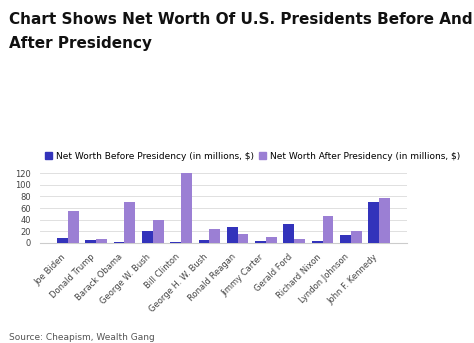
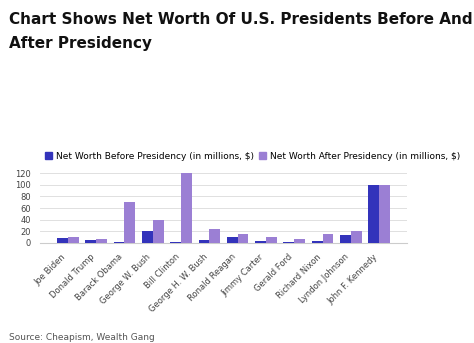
Net Worth After Presidency (in millions, $)/Joe Biden: 54 -> 10
Net Worth Before Presidency (in millions, $)/Ronald Reagan: 28 -> 10
Net Worth Before Presidency (in millions, $)/Gerald Ford: 32 -> 2
Net Worth After Presidency (in millions, $)/Richard Nixon: 46 -> 15
Net Worth Before Presidency (in millions, $)/John F. Kennedy: 70 -> 100
Net Worth After Presidency (in millions, $)/John F. Kennedy: 78 -> 100
